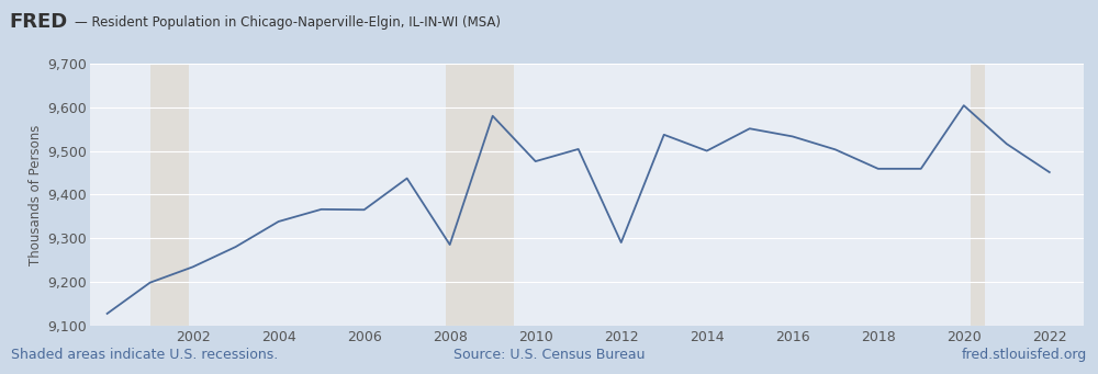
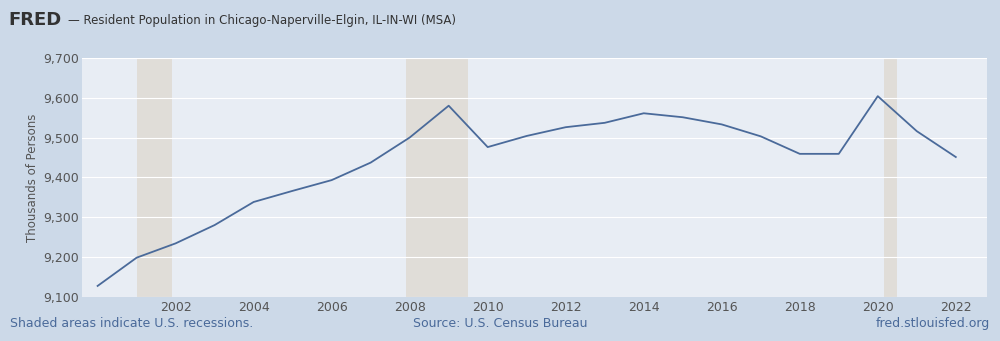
2006: 9,365 -> 9,393
2008: 9,285 -> 9,500
2012: 9,290 -> 9,526
2014: 9,500 -> 9,561
